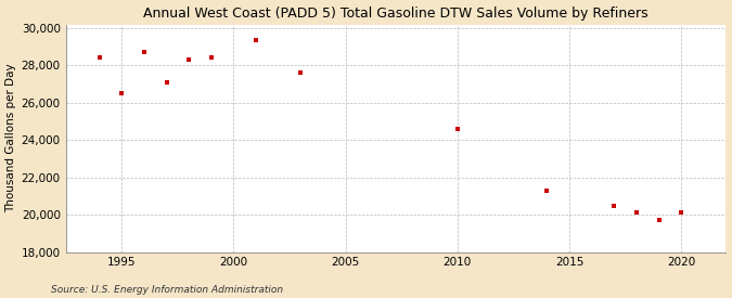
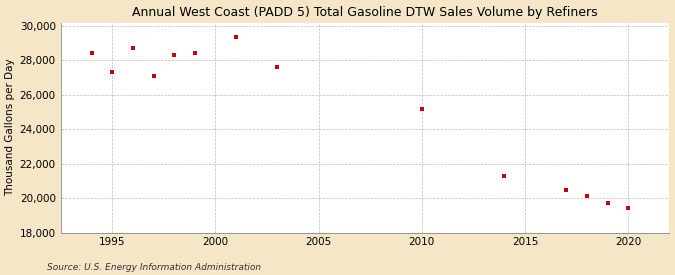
1995: 26,500 -> 27,300
2010: 24,600 -> 25,200
2020: 20,100 -> 19,400
